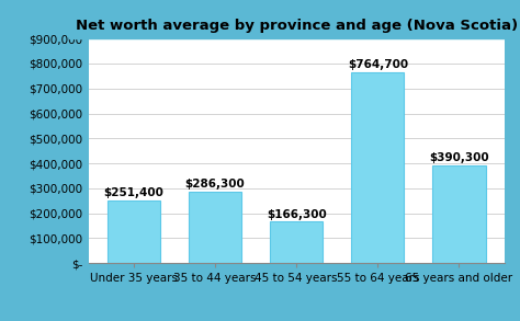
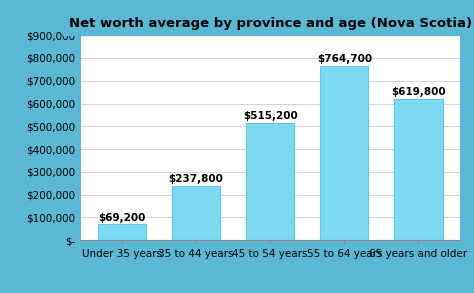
Under 35 years: $251,400 -> $69,200
35 to 44 years: $286,300 -> $237,800
45 to 54 years: $166,300 -> $515,200
65 years and older: $390,300 -> $619,800
